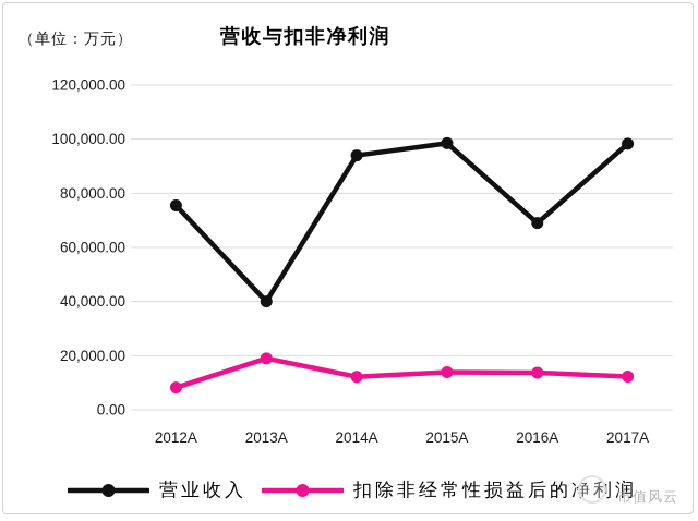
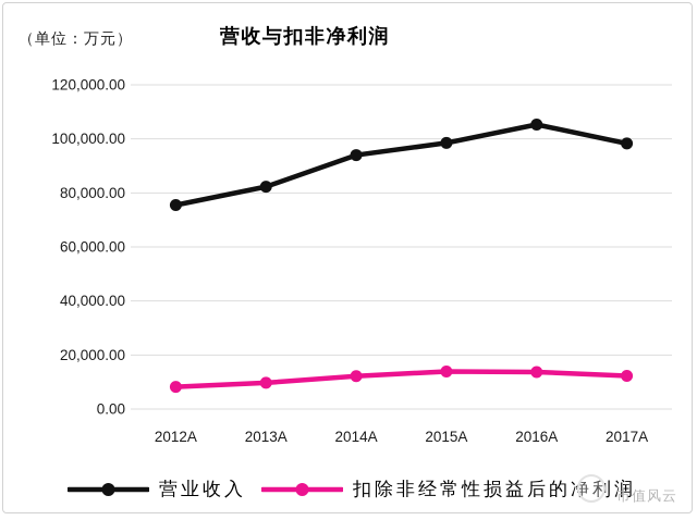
营业收入/2013A: 40000 -> 82000
扣除非经常性损益后的净利润/2013A: 19000 -> 10000
营业收入/2016A: 69000 -> 105000
